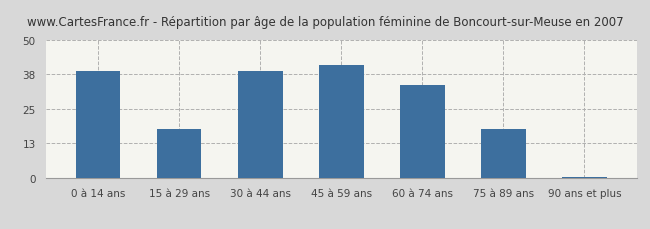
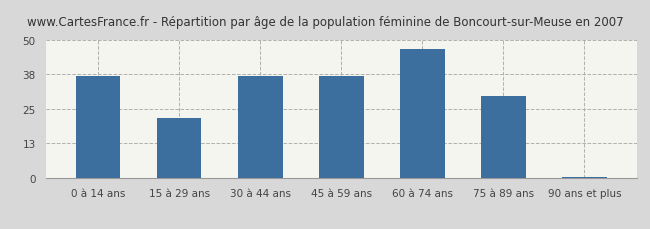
0 à 14 ans: 39.0 -> 37.0
15 à 29 ans: 18.0 -> 22.0
30 à 44 ans: 39.0 -> 37.0
45 à 59 ans: 41.0 -> 37.0
60 à 74 ans: 34.0 -> 47.0
75 à 89 ans: 18.0 -> 30.0
